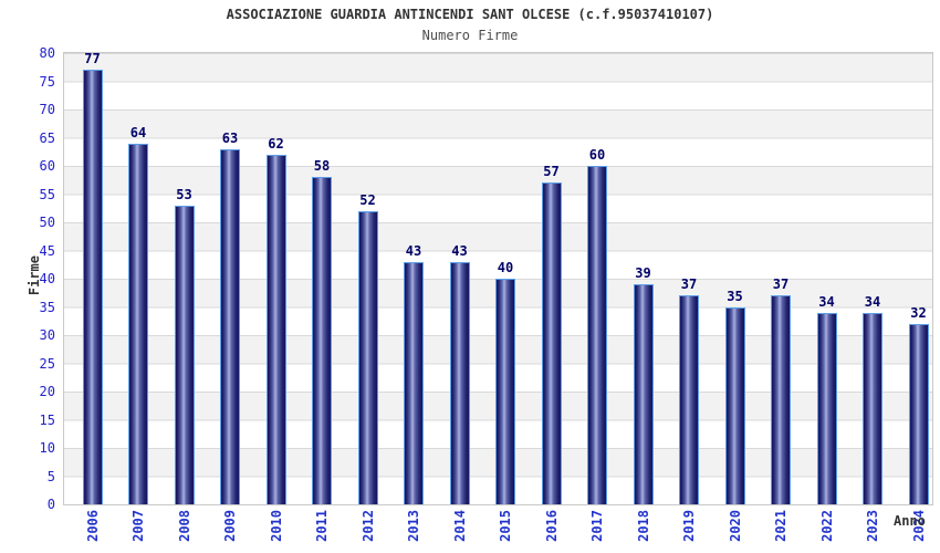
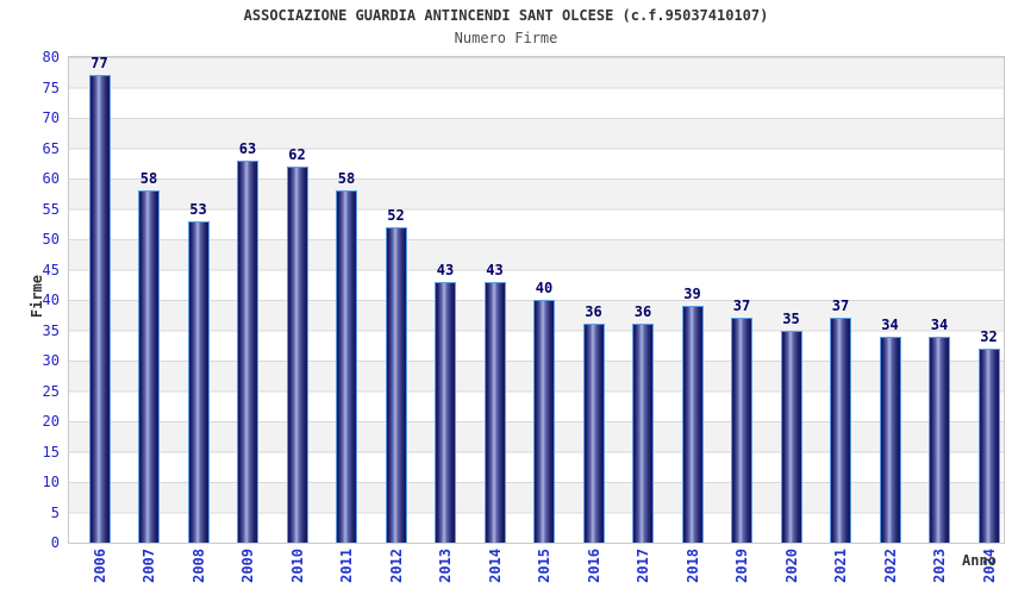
2007: 64 -> 58
2016: 57 -> 36
2017: 60 -> 36
